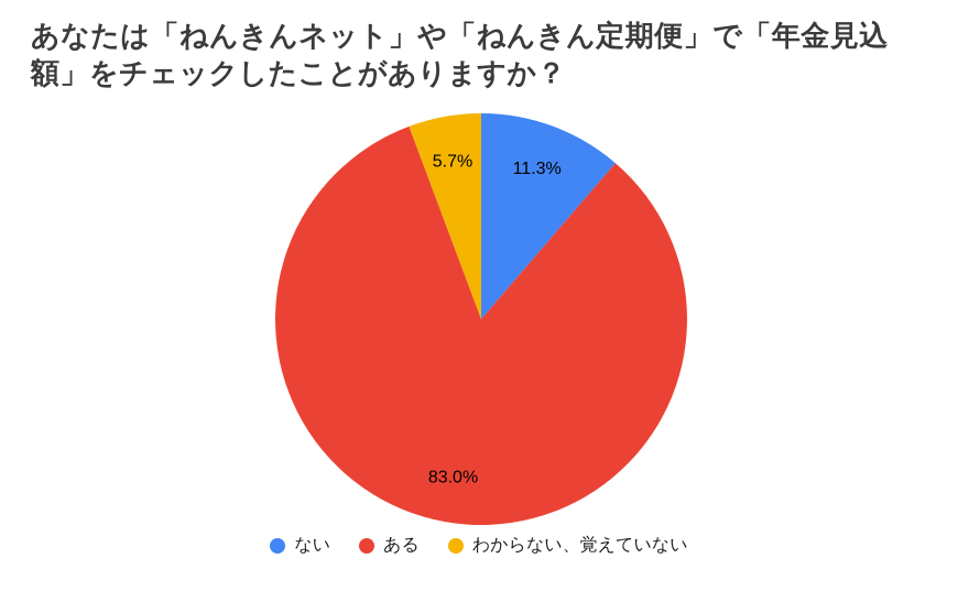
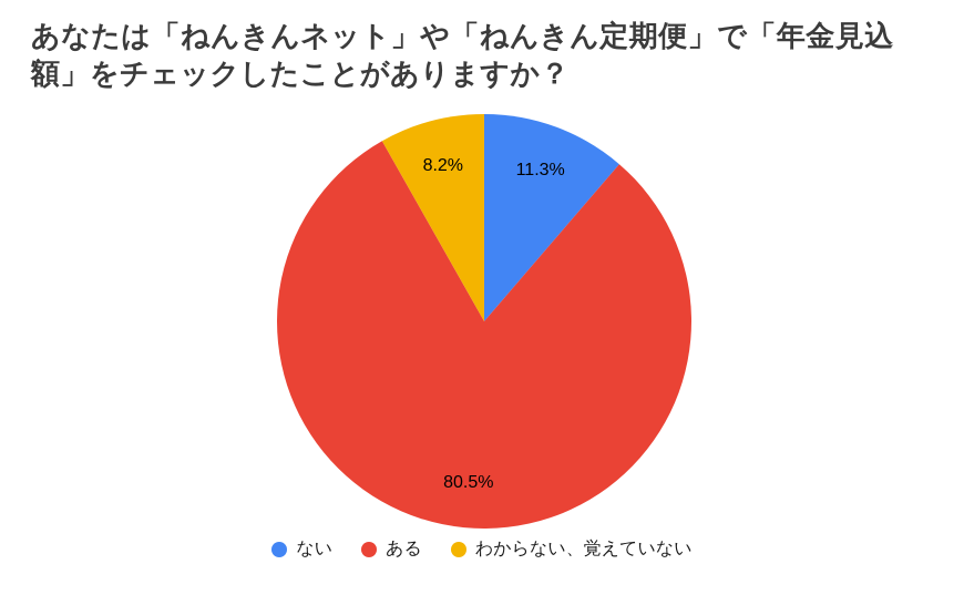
ある: 83.0% -> 80.5%
わからない、覚えていない: 5.7% -> 8.2%
